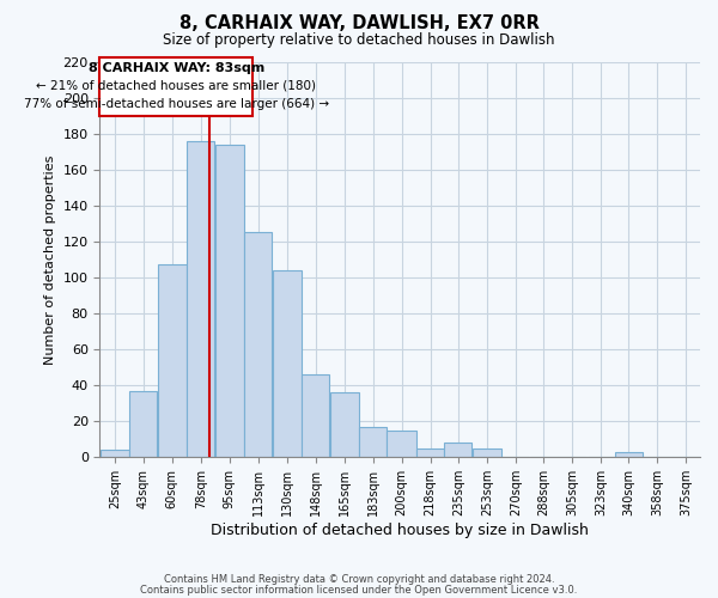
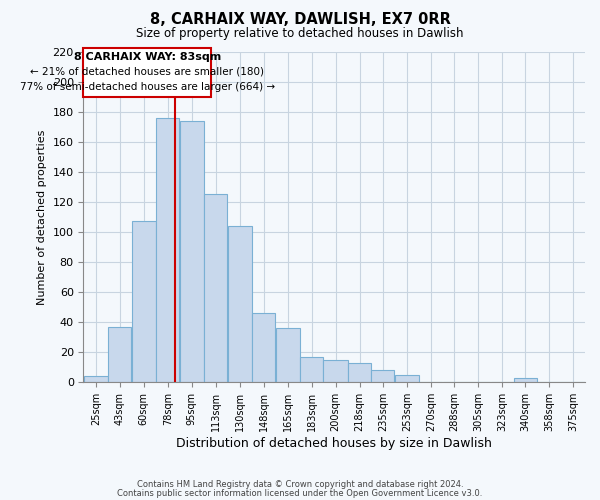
218sqm: 5 -> 13
